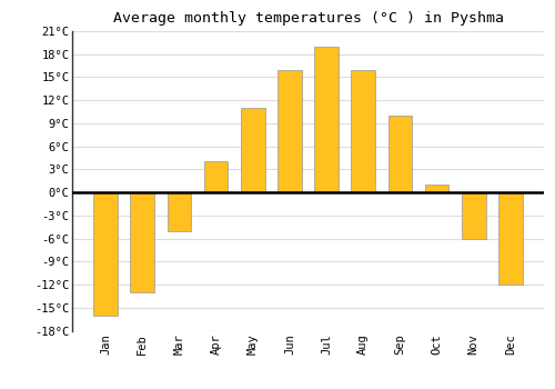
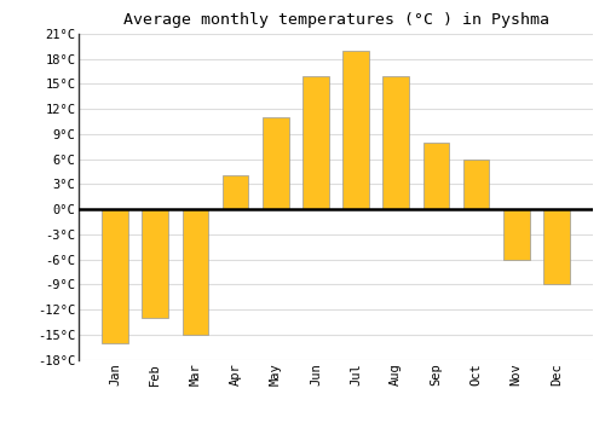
Mar: -5°C -> -15°C
Sep: 10°C -> 8°C
Oct: 1°C -> 6°C
Dec: -12°C -> -9°C
